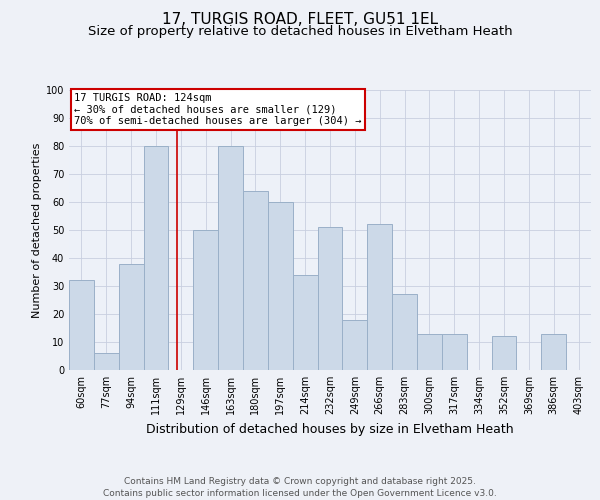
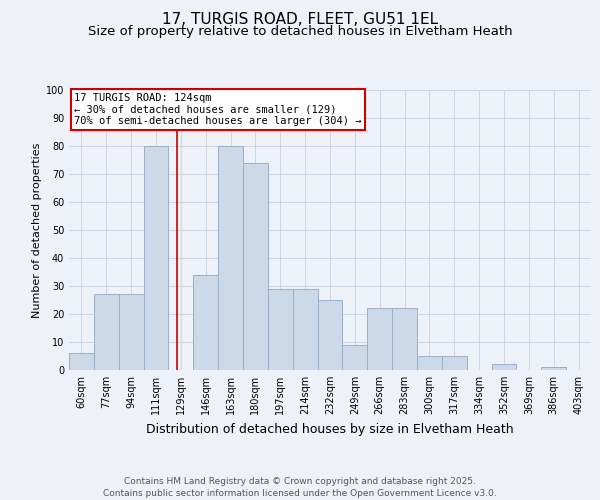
60sqm: 32 -> 6
77sqm: 6 -> 27
94sqm: 38 -> 27
146sqm: 50 -> 34
180sqm: 64 -> 74
197sqm: 60 -> 29
214sqm: 34 -> 29
232sqm: 51 -> 25
249sqm: 18 -> 9
266sqm: 52 -> 22
283sqm: 27 -> 22
300sqm: 13 -> 5
317sqm: 13 -> 5
352sqm: 12 -> 2
386sqm: 13 -> 1
